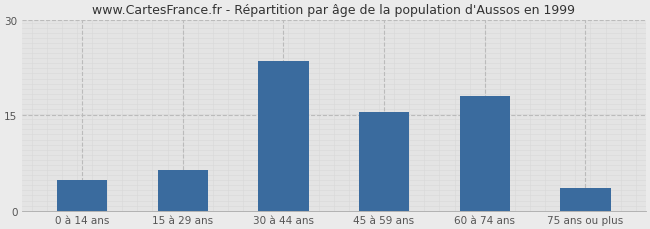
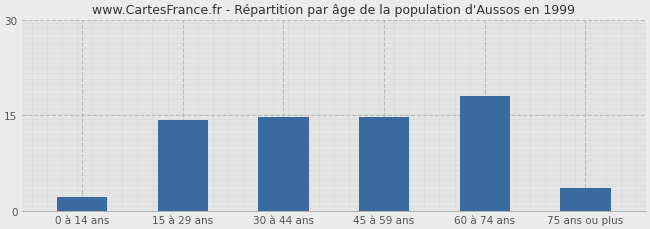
0 à 14 ans: 4.8 -> 2.2
15 à 29 ans: 6.4 -> 14.2
30 à 44 ans: 23.6 -> 14.7
45 à 59 ans: 15.6 -> 14.7
